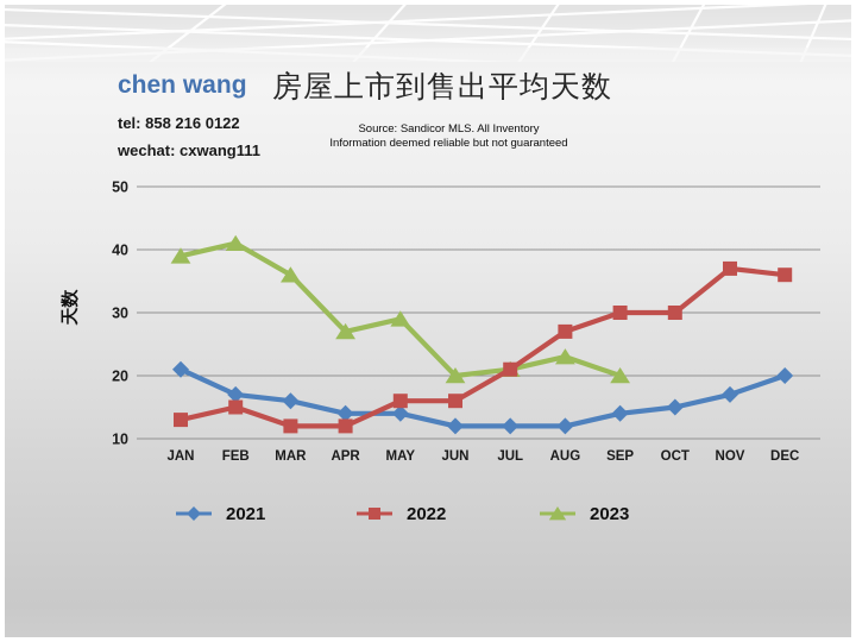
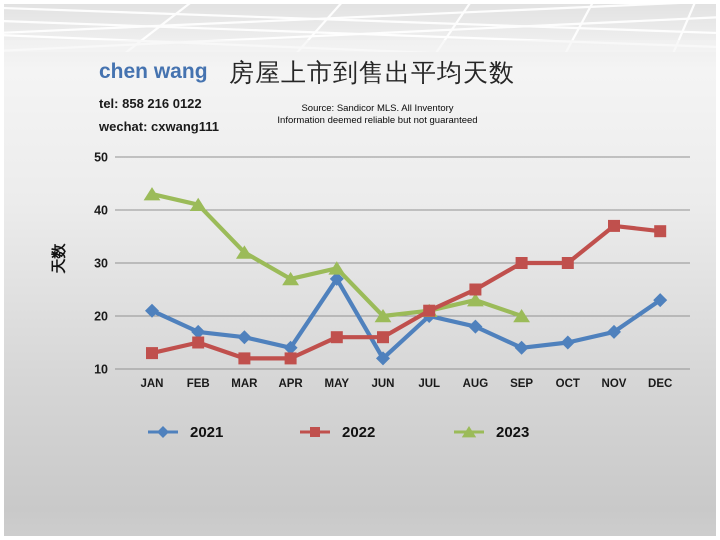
2023/JAN: 39 -> 43
2023/MAR: 36 -> 32
2021/MAY: 14 -> 27
2021/JUL: 12 -> 20
2021/AUG: 12 -> 18
2022/AUG: 27 -> 25
2021/DEC: 20 -> 23
